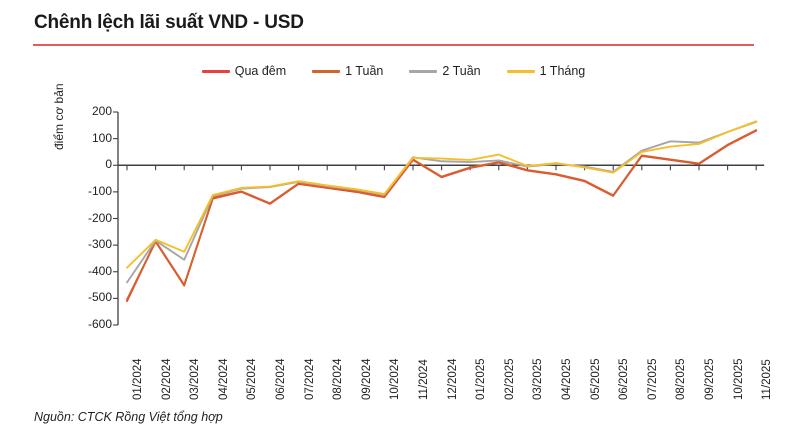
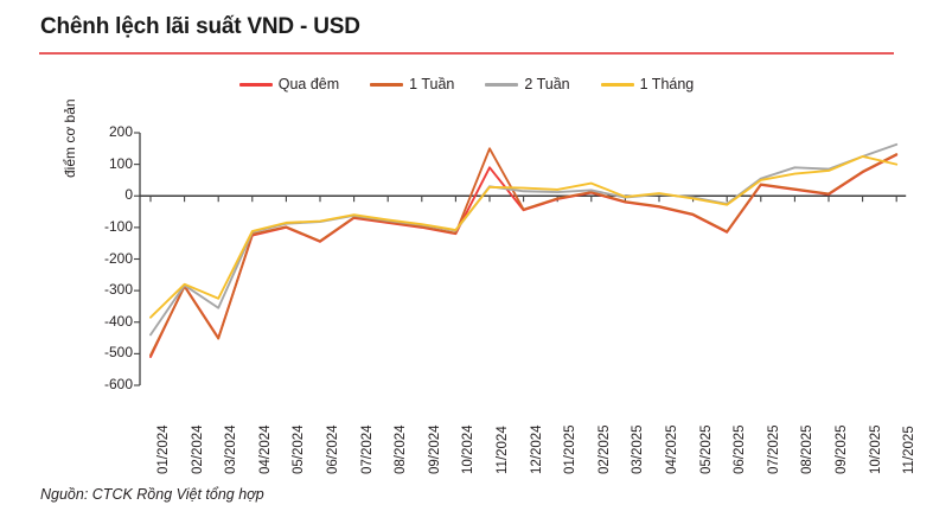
Qua đêm/11/2024: 20 -> 90
1 Tuần/11/2024: 20 -> 150
1 Tháng/11/2025: 160 -> 100
